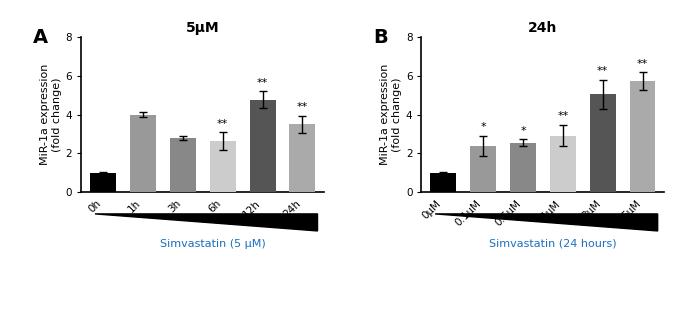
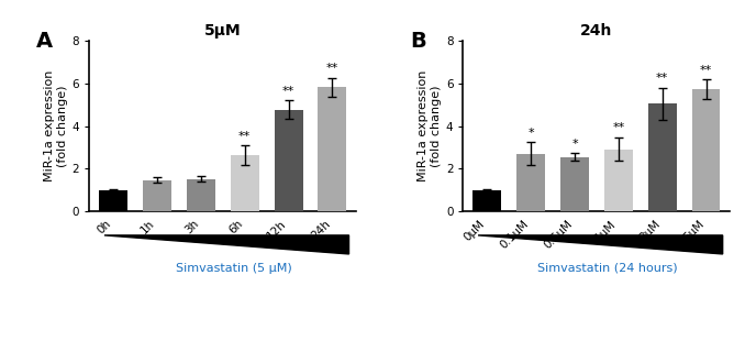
5μM/1h: 4.0 -> 1.5
5μM/3h: 2.8 -> 1.5
5μM/24h: 3.5 -> 5.8
24h/0.1μM: 2.4 -> 2.7
